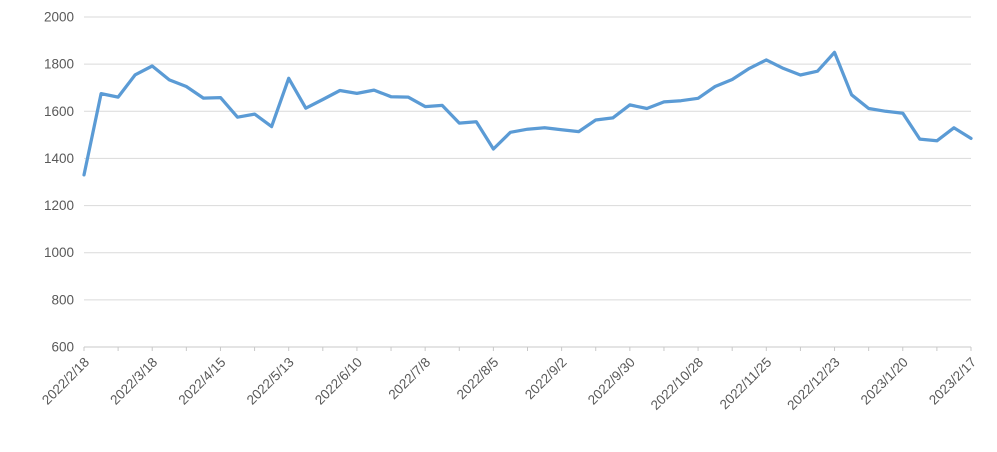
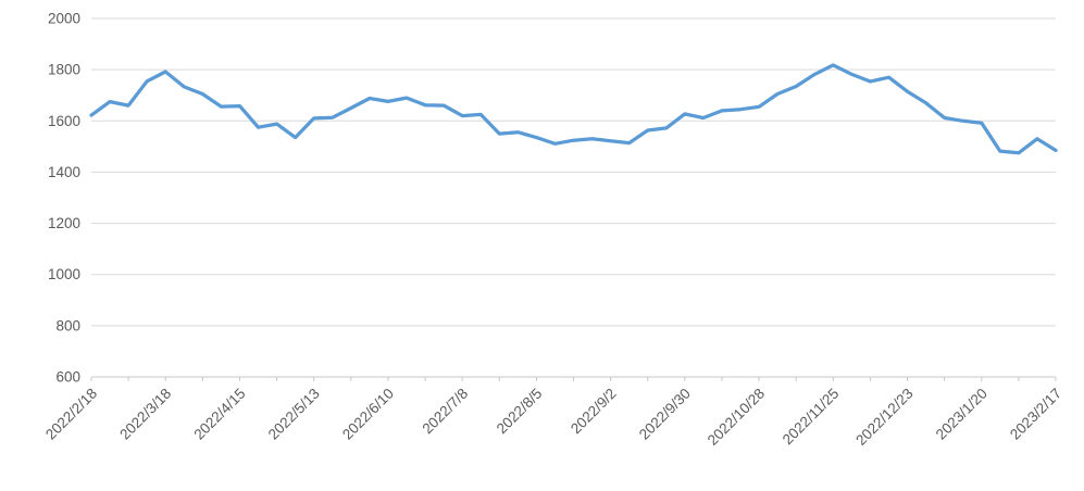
2022/2/18: 1330 -> 1620
2022/5/13: 1740 -> 1610
2022/8/5: 1440 -> 1540
2022/12/23: 1850 -> 1720
